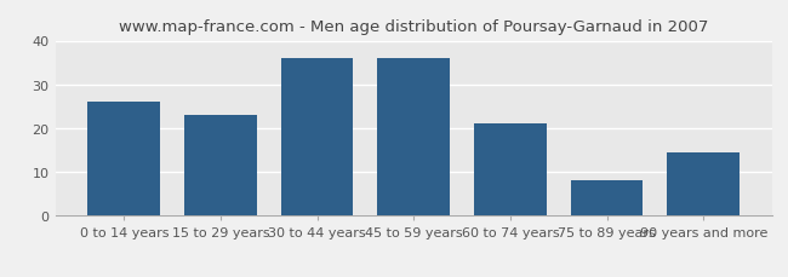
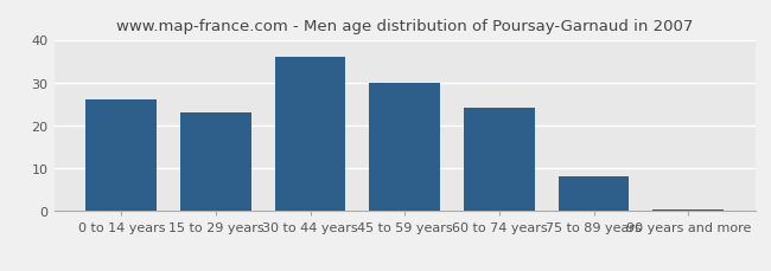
45 to 59 years: 36.0 -> 30.0
60 to 74 years: 21.0 -> 24.0
90 years and more: 14.5 -> 0.5
